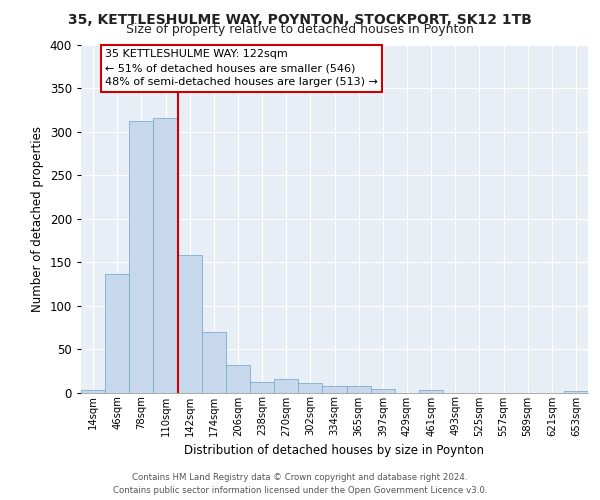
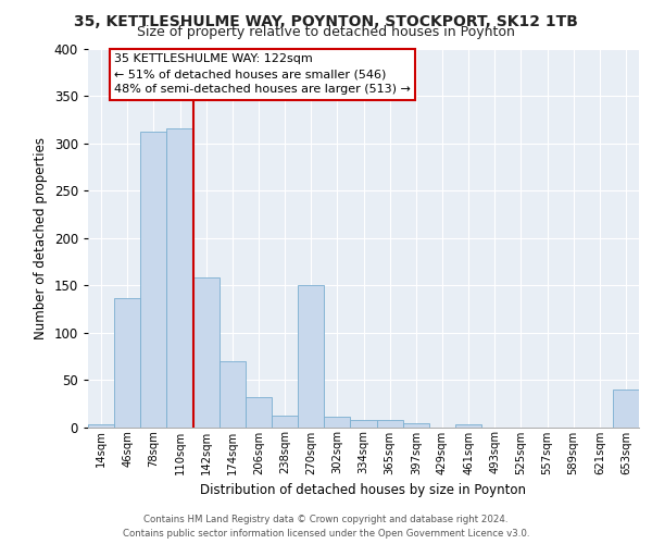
270sqm: 15 -> 150
653sqm: 2 -> 40
